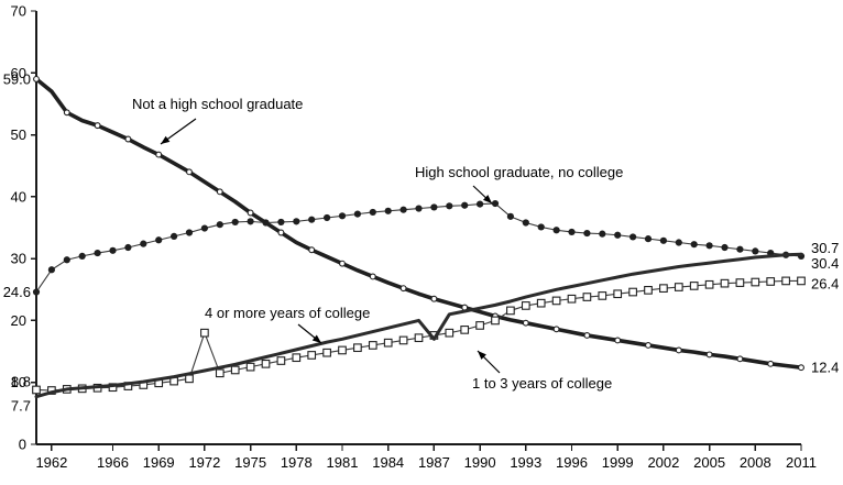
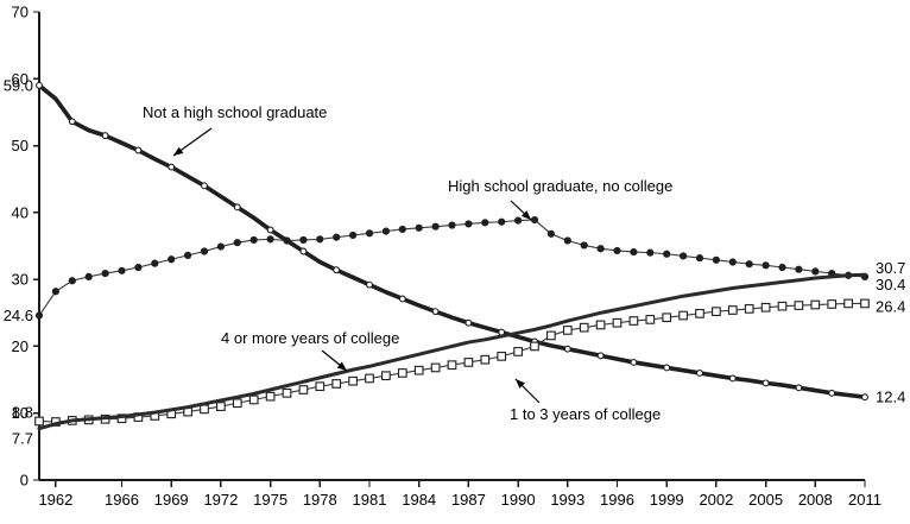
1 to 3 years of college/1972: 18 -> 11
4 or more years of college/1987: 17 -> 21
